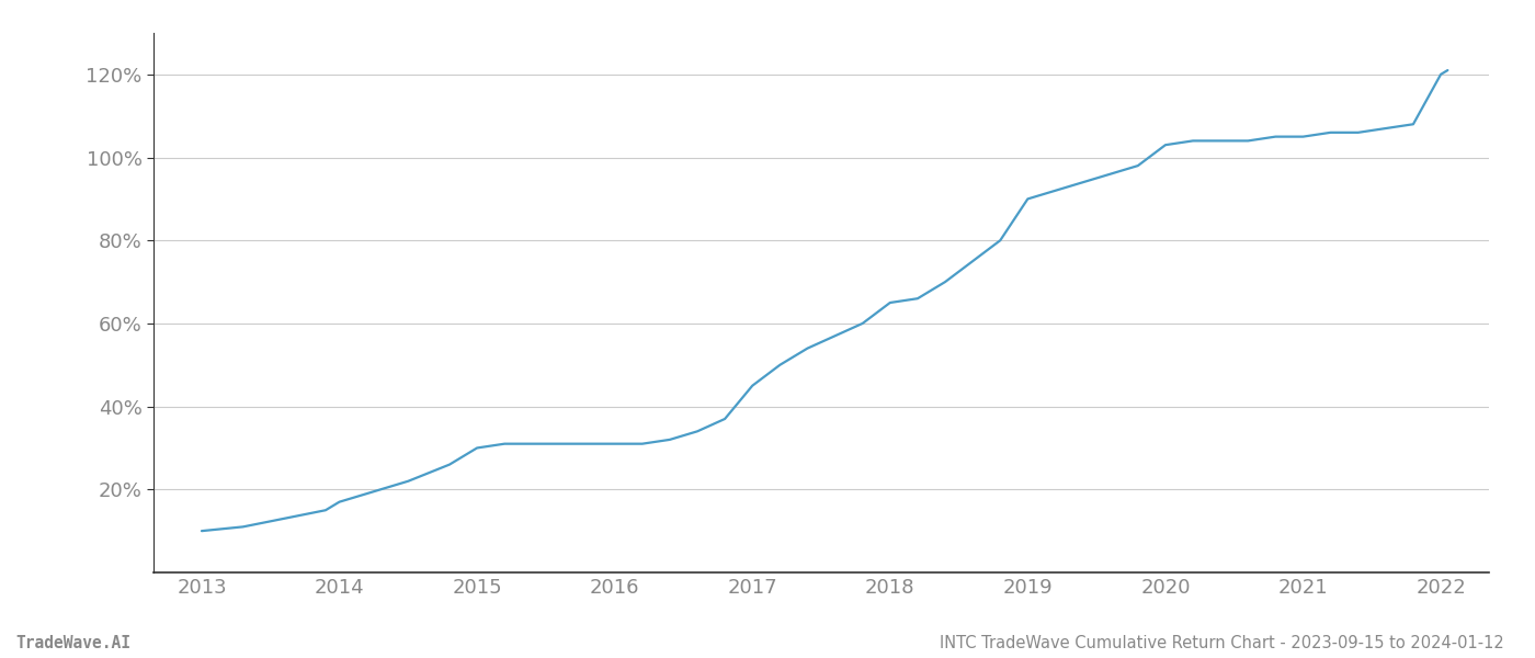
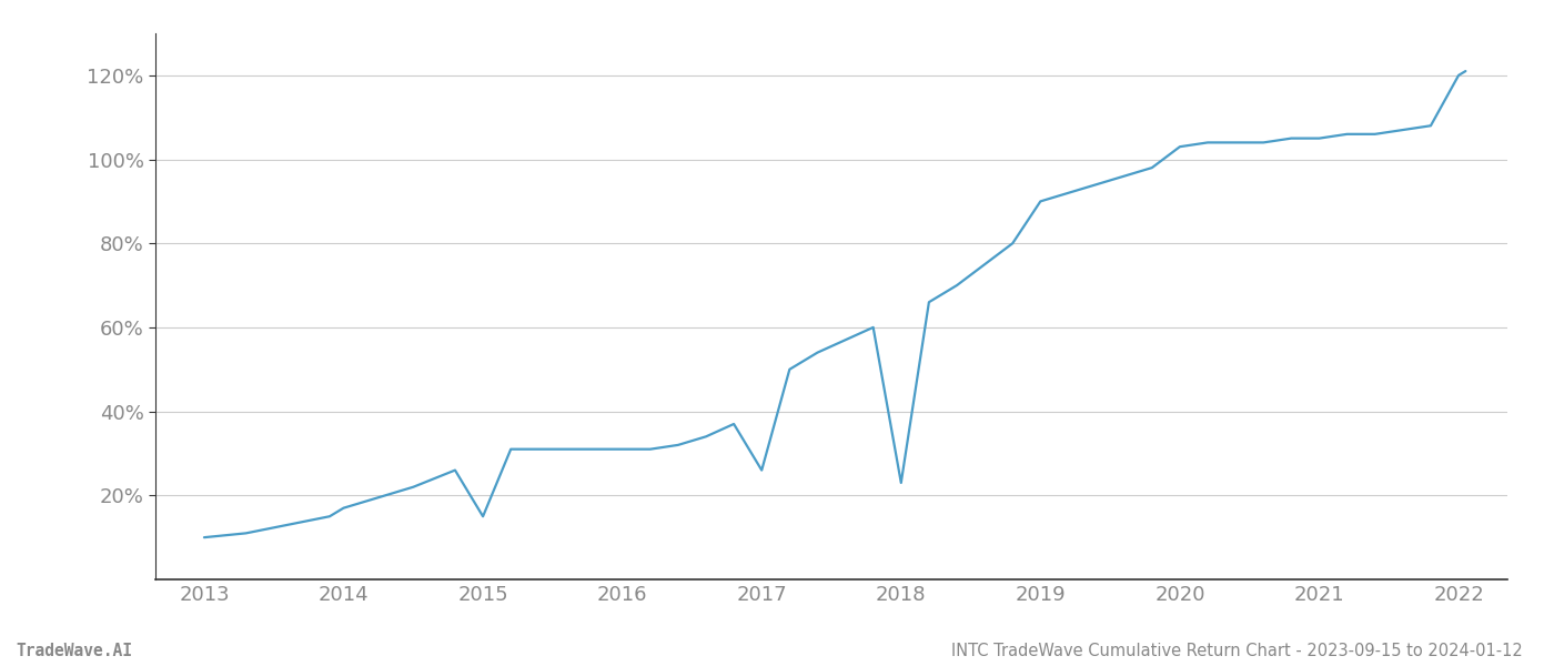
2015: 30% -> 15%
2017: 45% -> 26%
2018: 65% -> 23%
